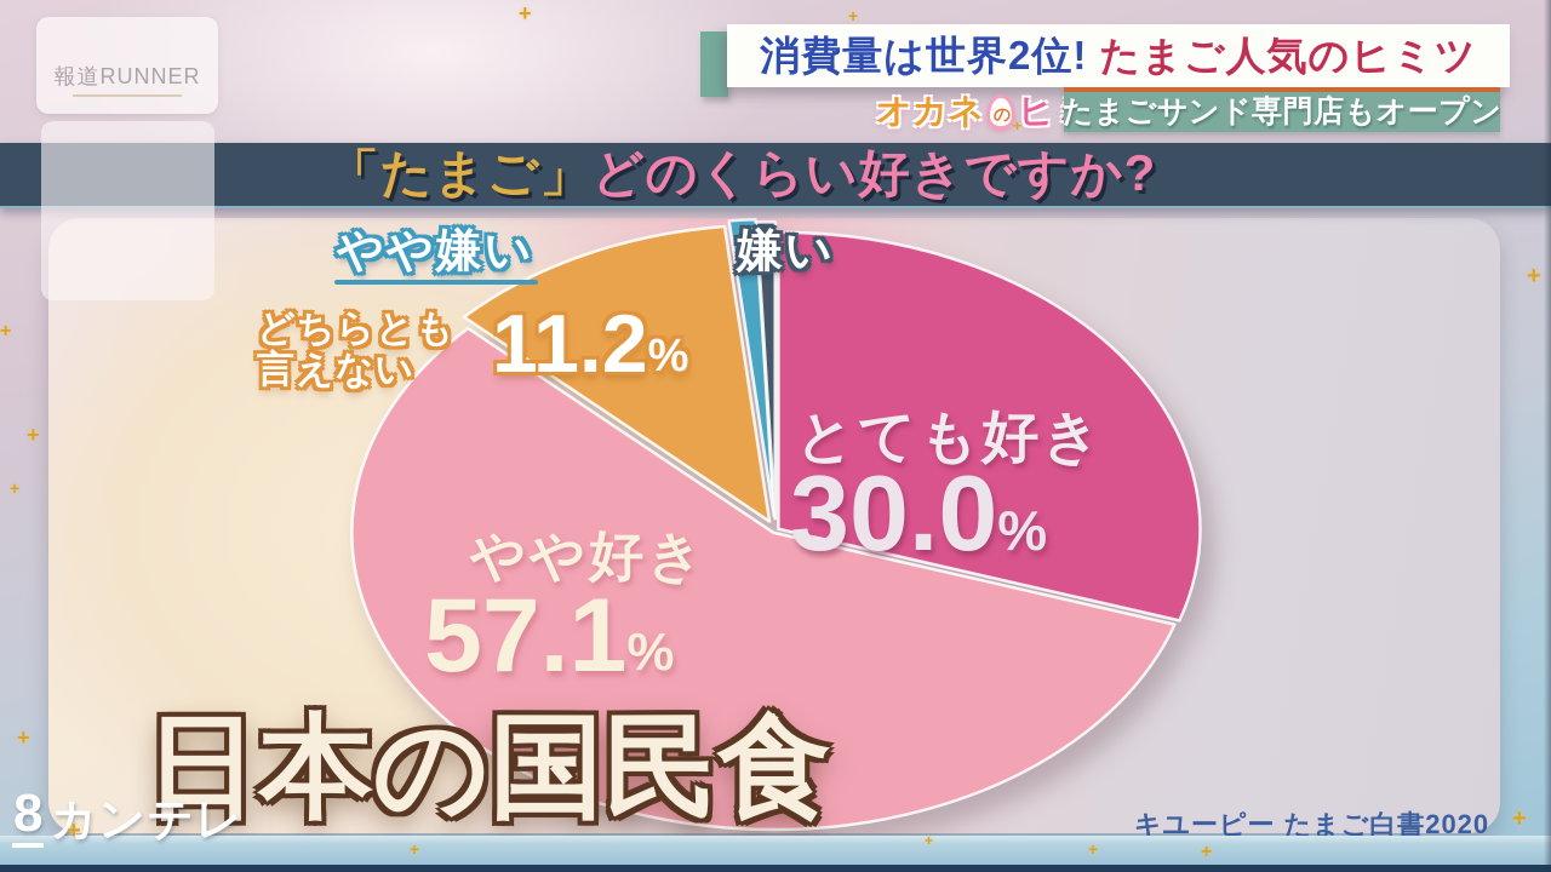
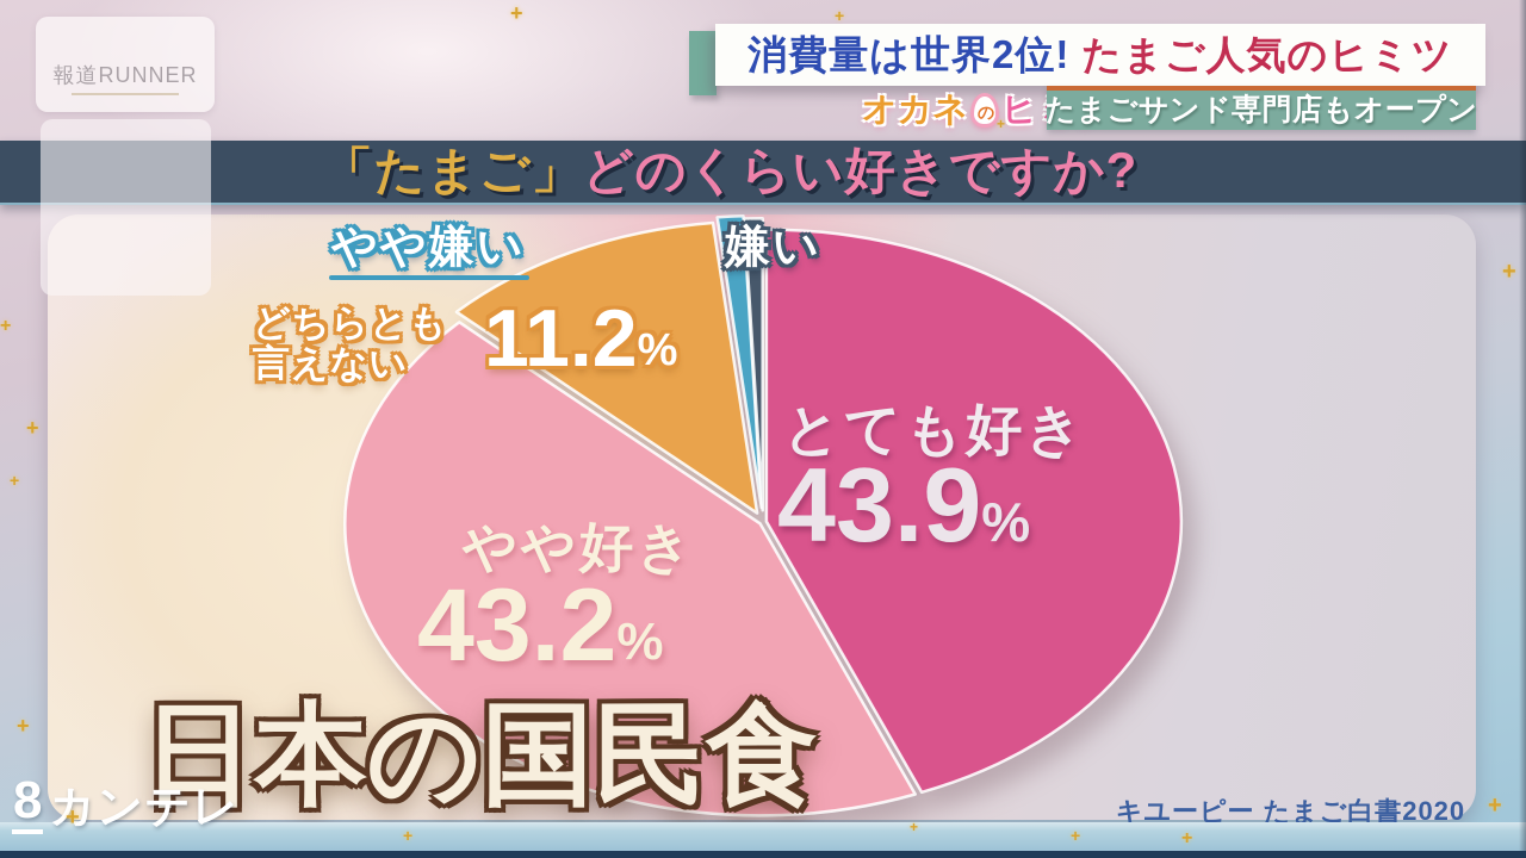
とても好き: 30.0 -> 43.9
やや好き: 57.1 -> 43.2
